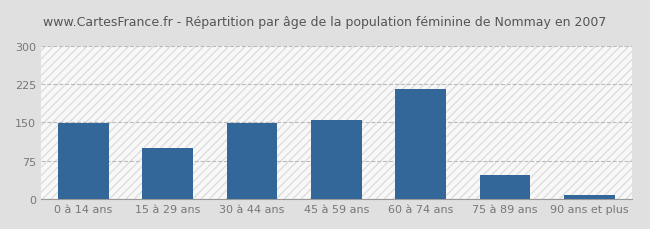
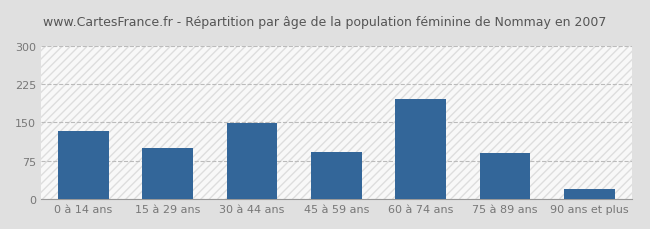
0 à 14 ans: 149 -> 134
45 à 59 ans: 155 -> 92
60 à 74 ans: 215 -> 196
75 à 89 ans: 47 -> 90
90 ans et plus: 8 -> 20
